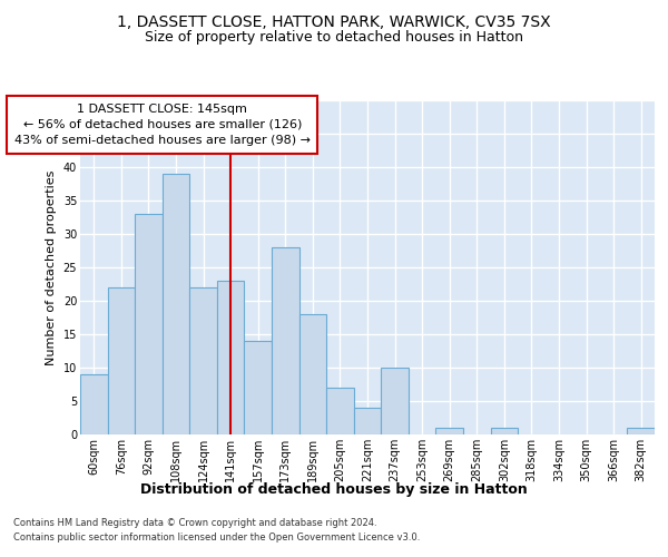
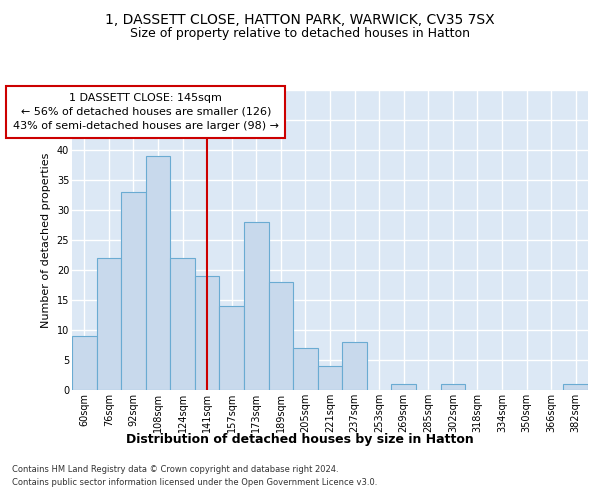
141sqm: 23 -> 19
237sqm: 10 -> 8
